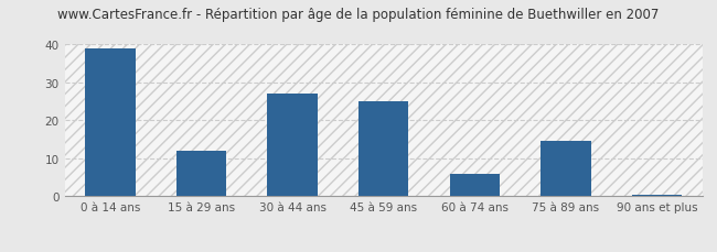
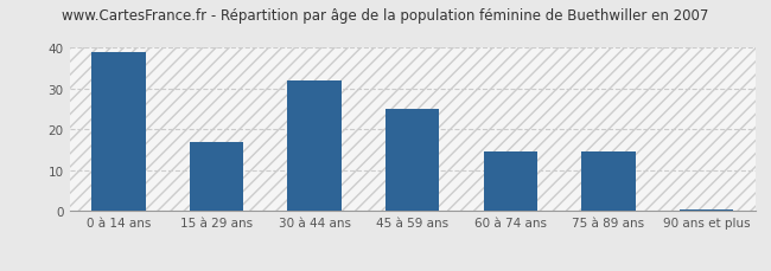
15 à 29 ans: 12.0 -> 17.0
30 à 44 ans: 27.0 -> 32.0
60 à 74 ans: 6.0 -> 14.5
